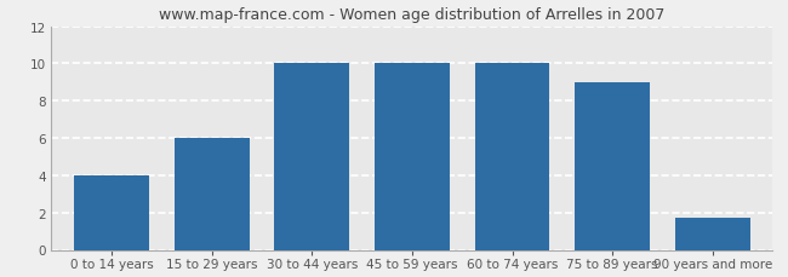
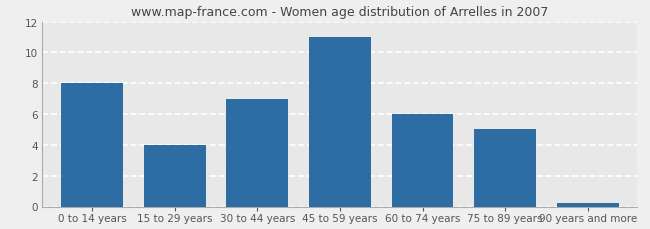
0 to 14 years: 4.0 -> 8.0
15 to 29 years: 6.0 -> 4.0
30 to 44 years: 10.0 -> 7.0
45 to 59 years: 10.0 -> 11.0
60 to 74 years: 10.0 -> 6.0
75 to 89 years: 9.0 -> 5.0
90 years and more: 1.7 -> 0.2
